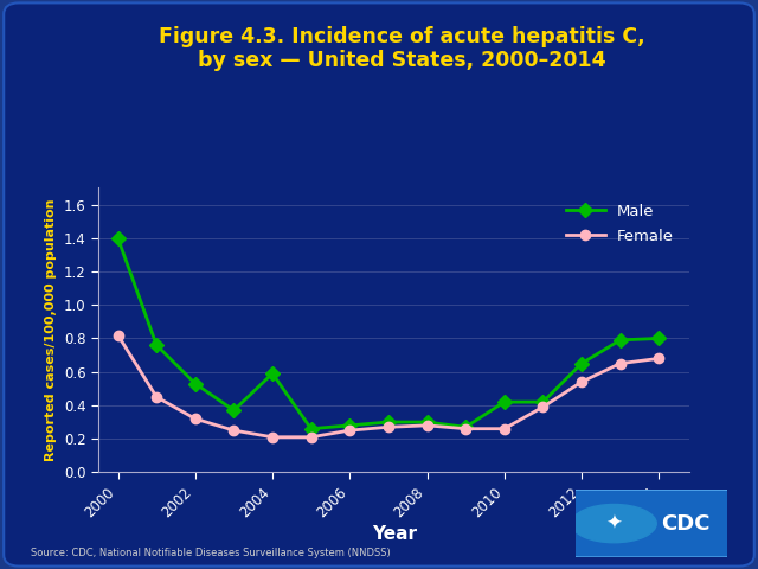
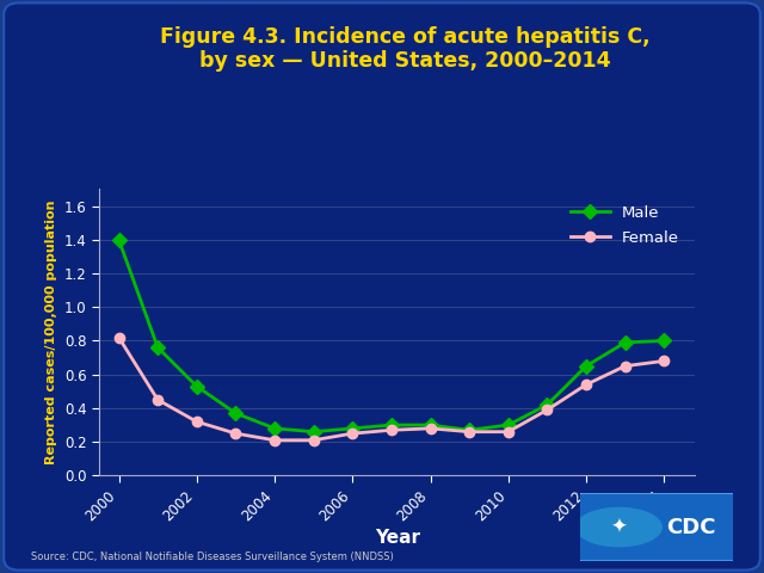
Male/2004: 0.59 -> 0.28
Male/2010: 0.42 -> 0.30
